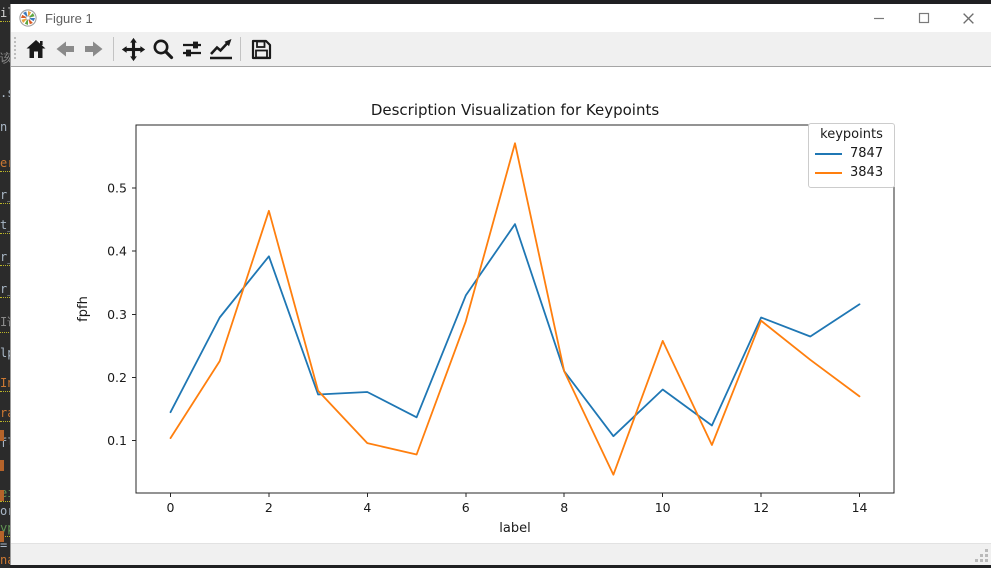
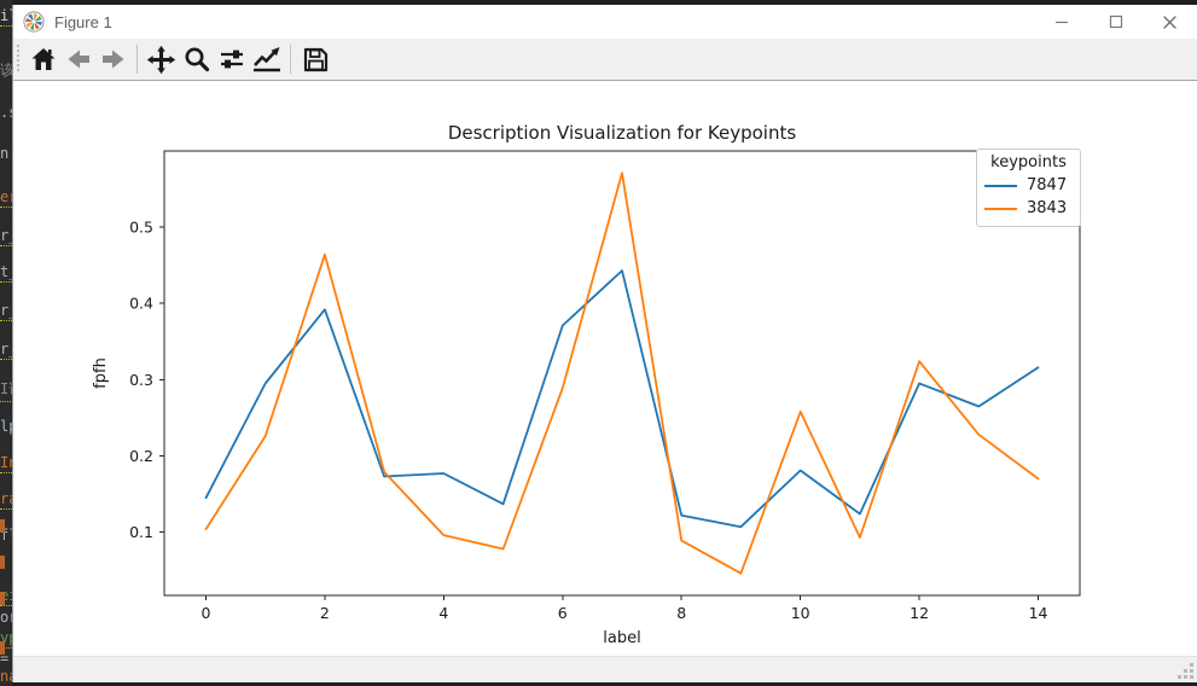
7847/6: 0.33 -> 0.37
7847/8: 0.21 -> 0.12
3843/8: 0.21 -> 0.09
3843/12: 0.29 -> 0.32
